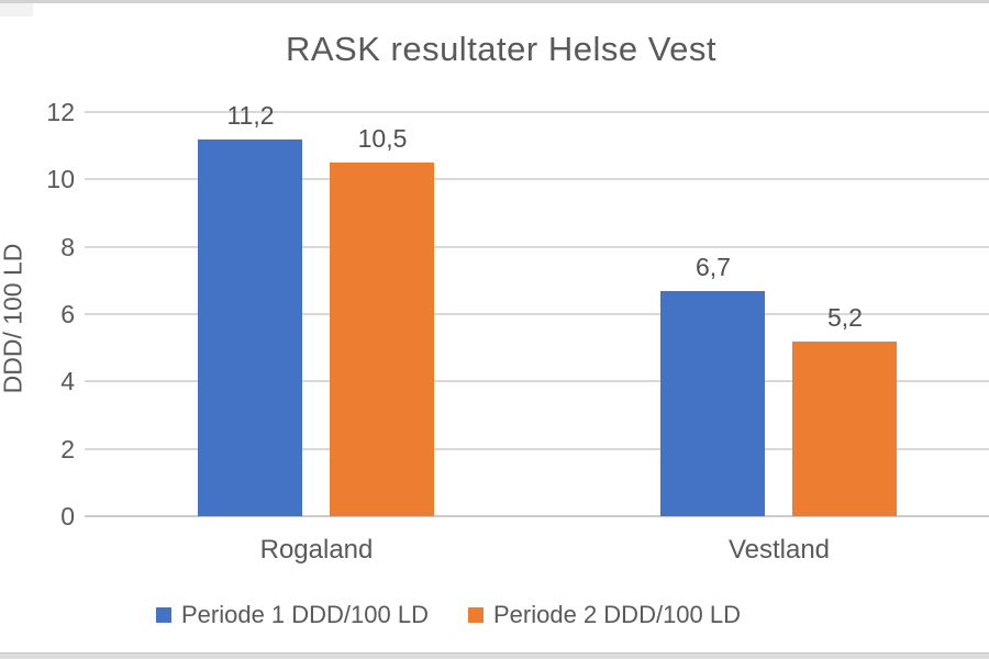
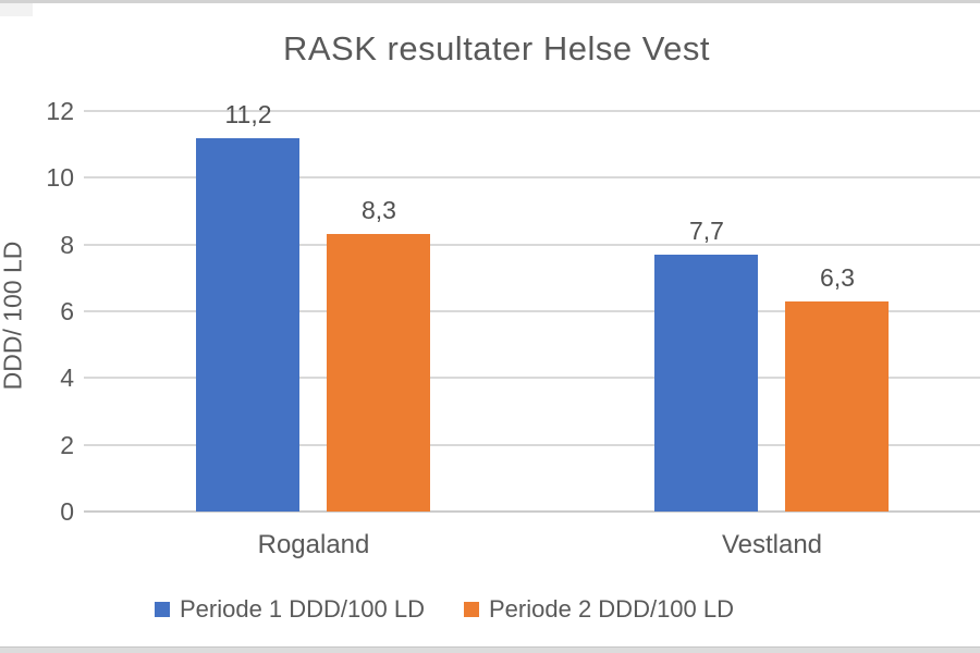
Periode 2 DDD/100 LD/Rogaland: 10,5 -> 8,3
Periode 1 DDD/100 LD/Vestland: 6,7 -> 7,7
Periode 2 DDD/100 LD/Vestland: 5,2 -> 6,3
